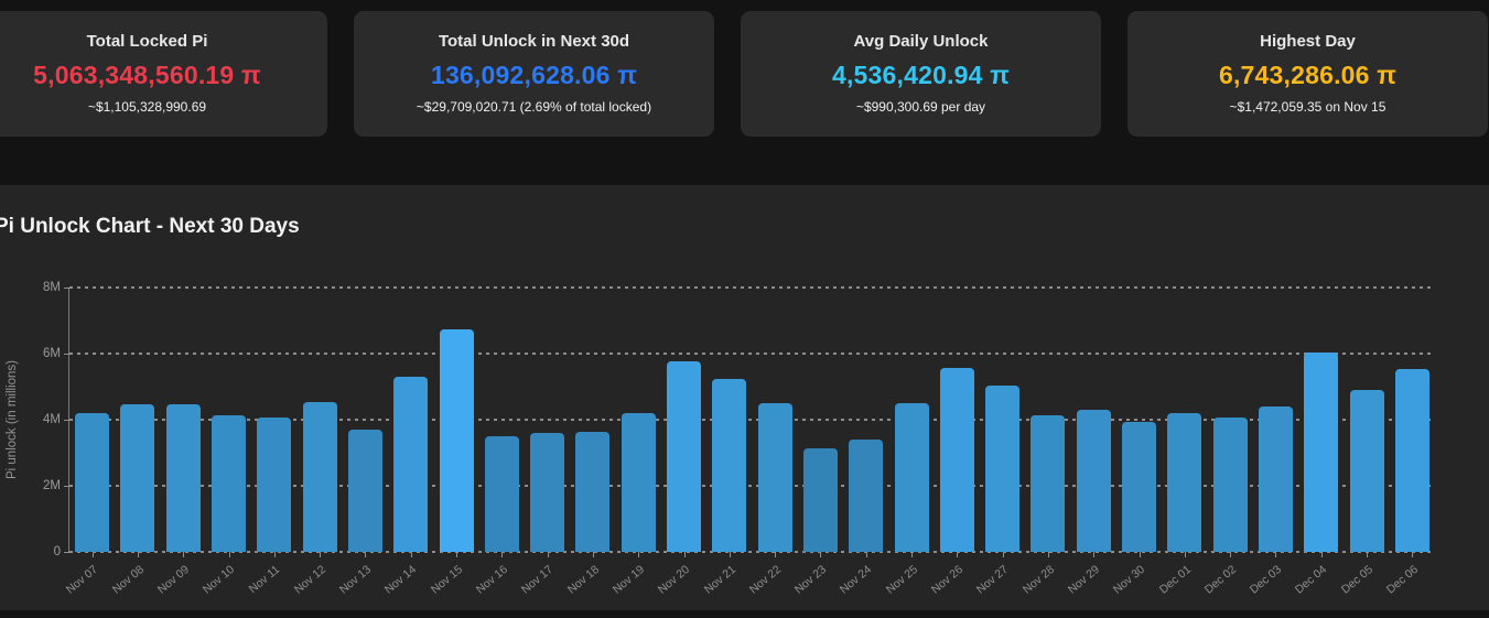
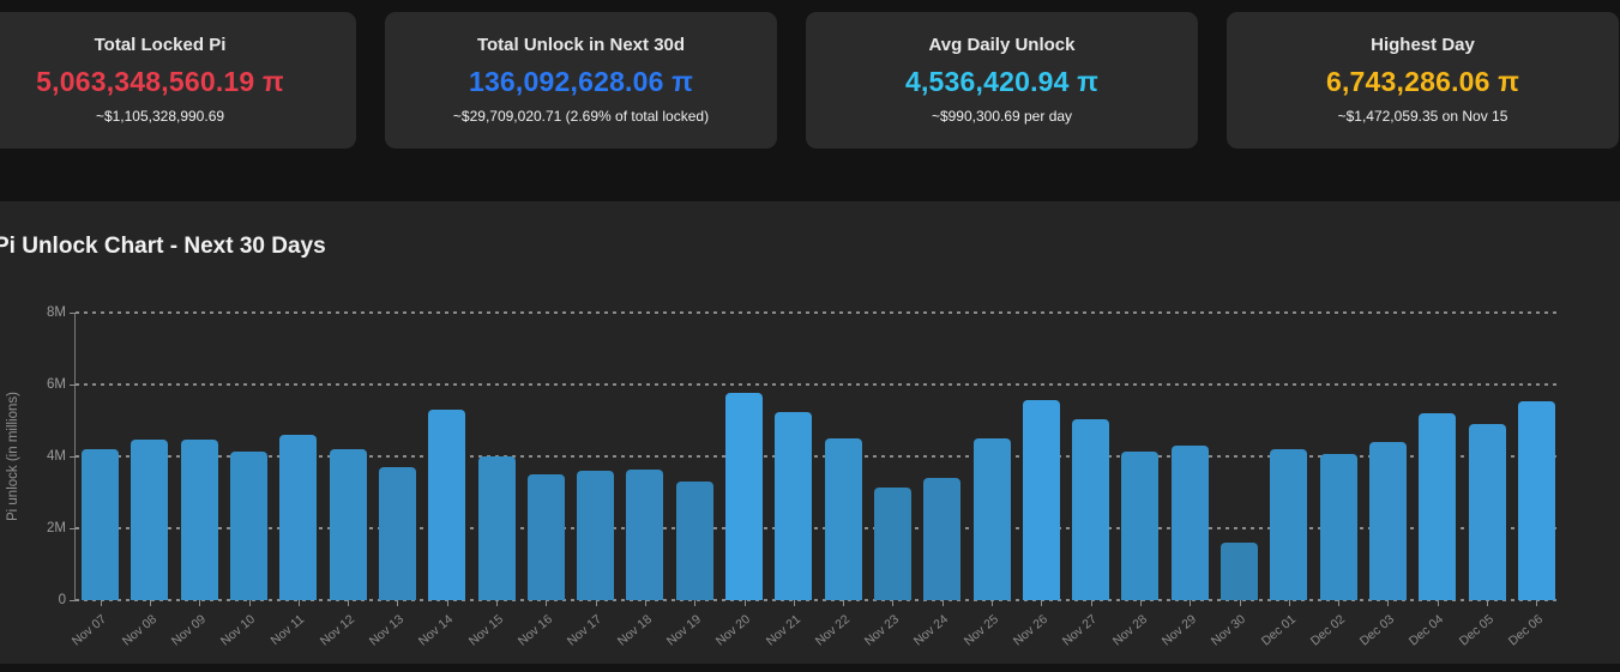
Nov 11: 4.1M -> 4.6M
Nov 12: 4.5M -> 4.2M
Nov 15: 6.7M -> 4.0M
Nov 19: 4.2M -> 3.3M
Nov 30: 3.9M -> 1.6M
Dec 04: 6.0M -> 5.2M
